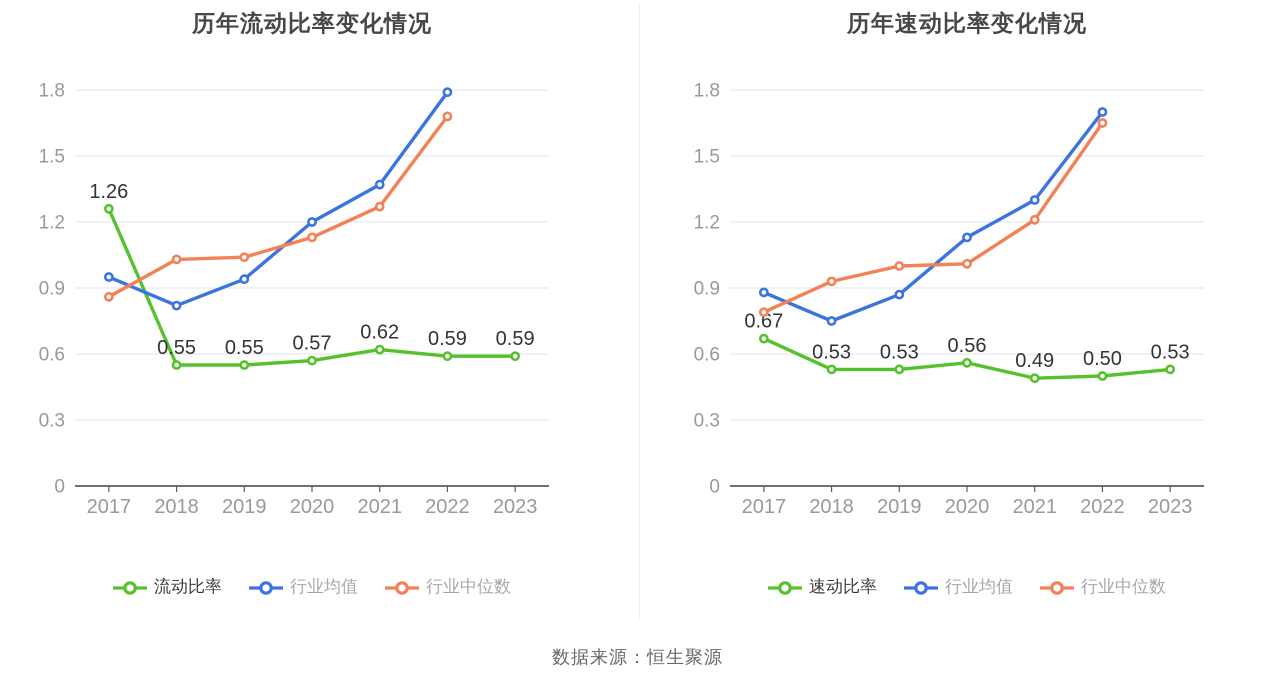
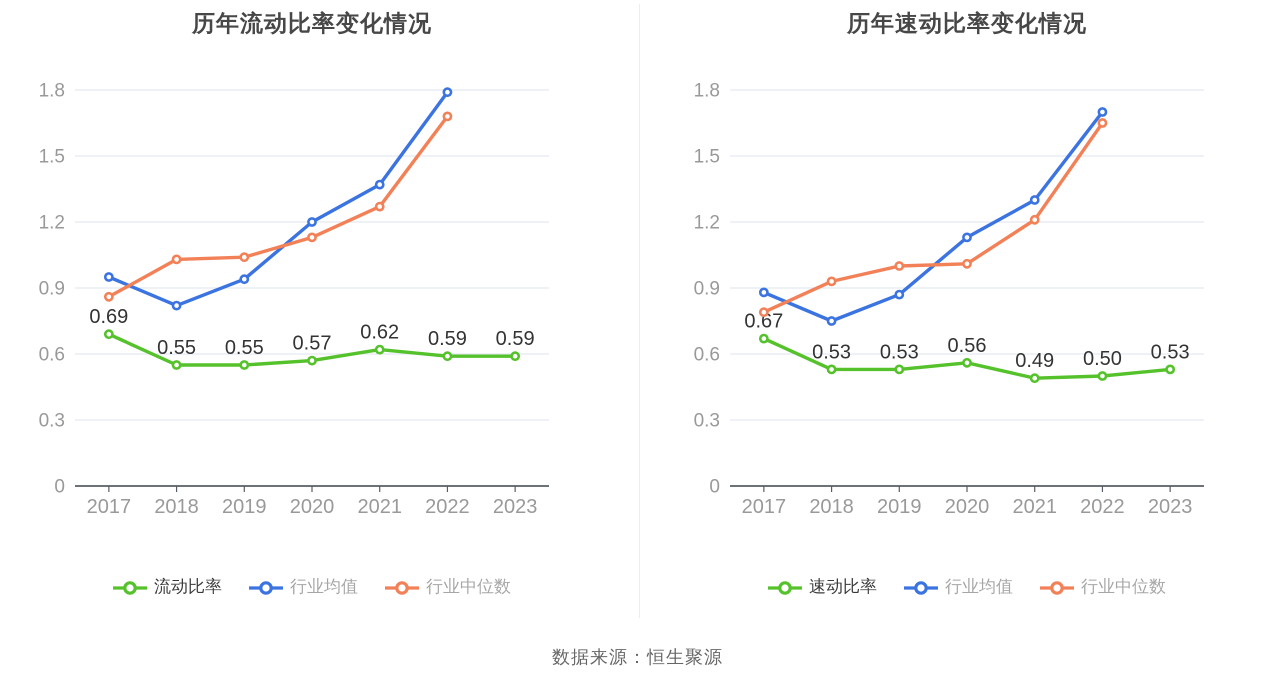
历年流动比率变化情况/流动比率/2017: 1.26 -> 0.69
